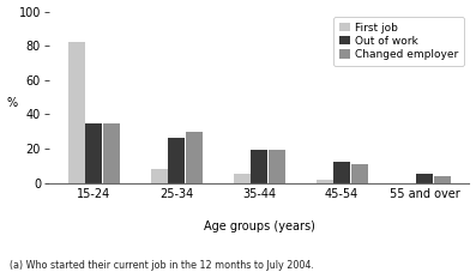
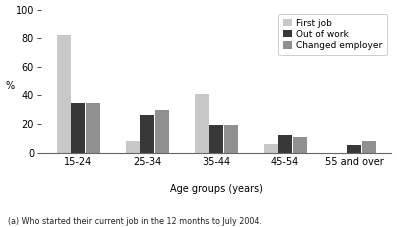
First job/35-44: 5 -> 41
First job/45-54: 2 -> 6
Changed employer/55 and over: 4 -> 8
